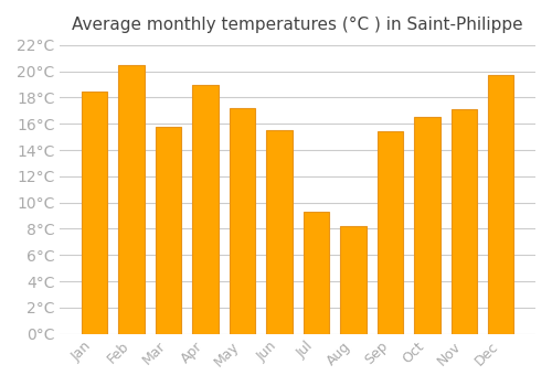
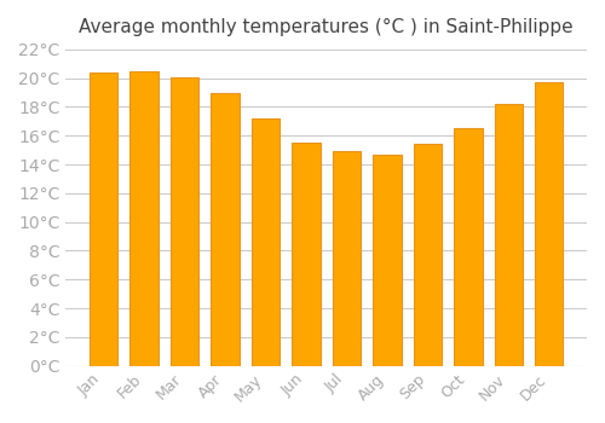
Jan: 18.5°C -> 20.4°C
Mar: 15.8°C -> 20.1°C
Jul: 9.3°C -> 14.9°C
Aug: 8.2°C -> 14.7°C
Nov: 17.1°C -> 18.2°C
